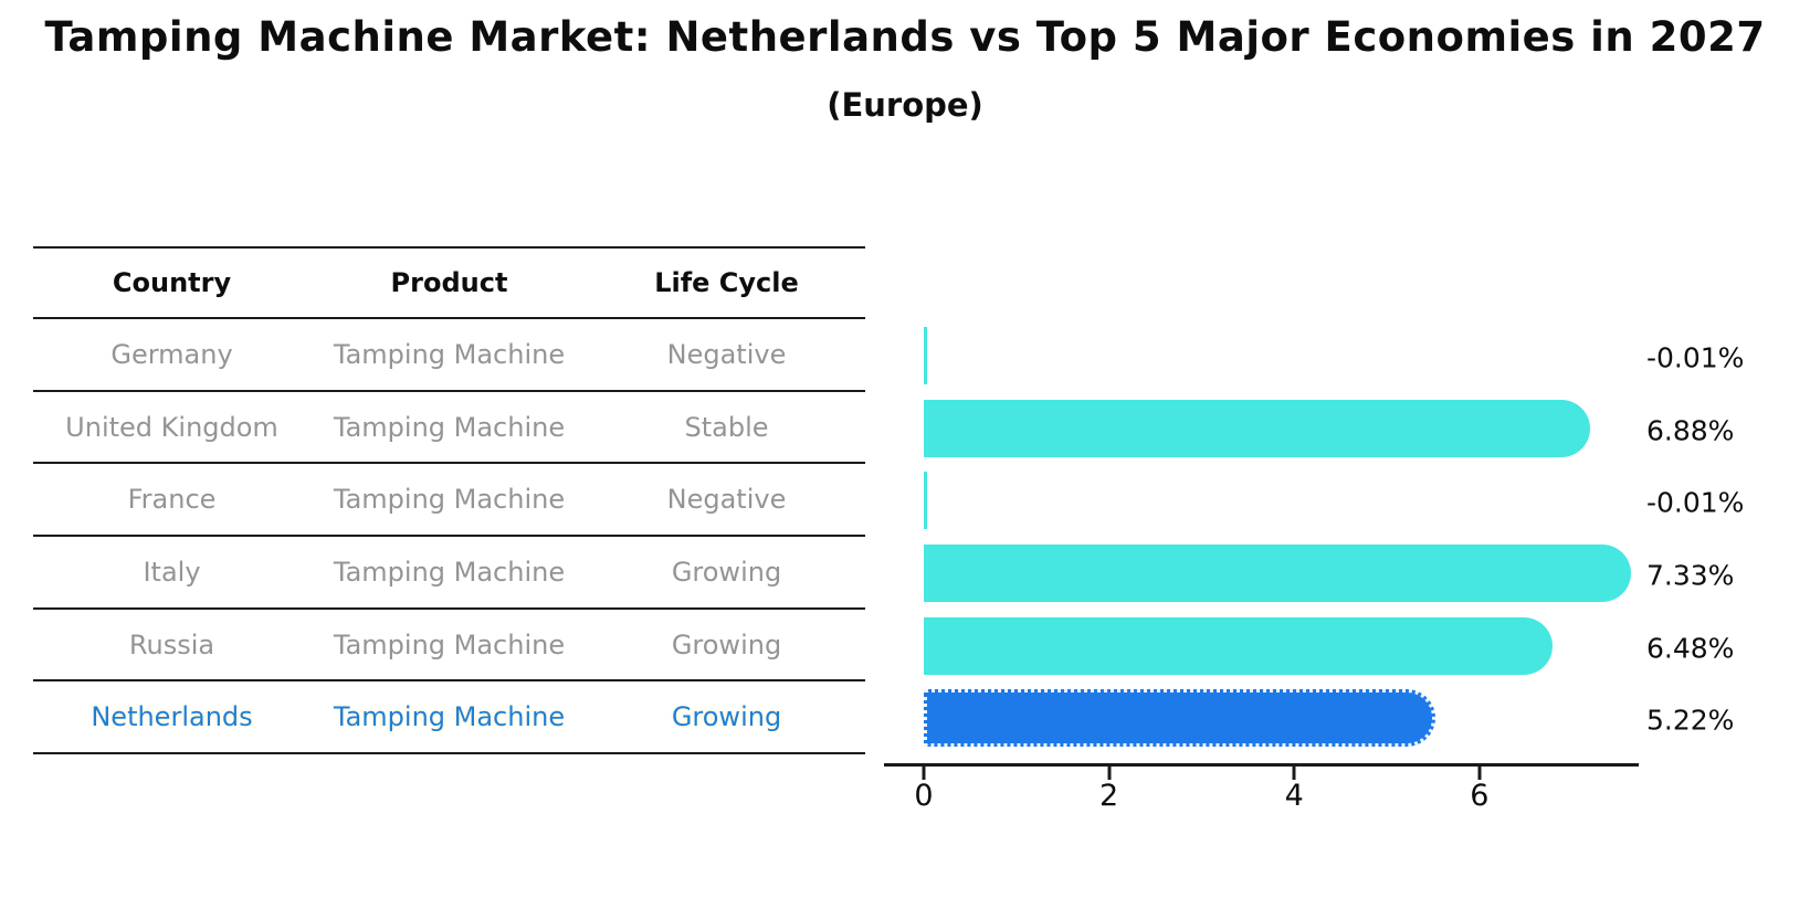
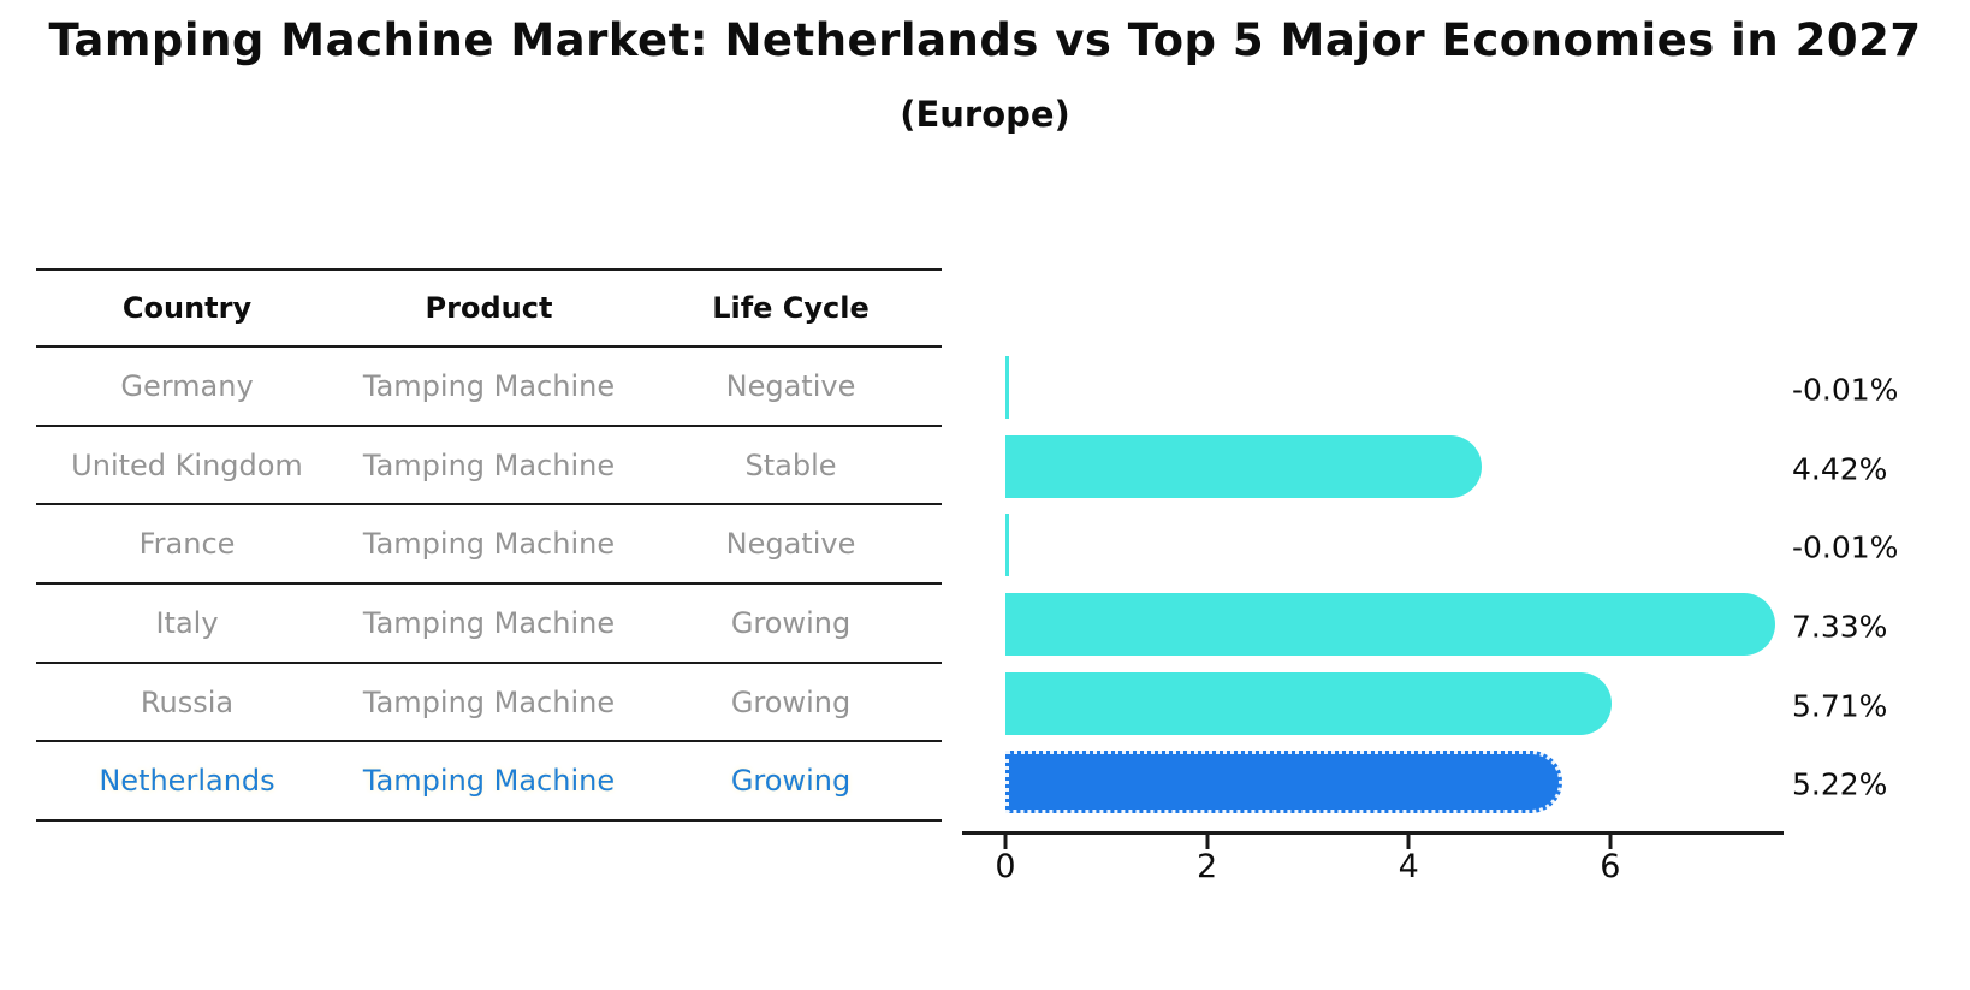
United Kingdom: 6.88% -> 4.42%
Russia: 6.48% -> 5.71%
